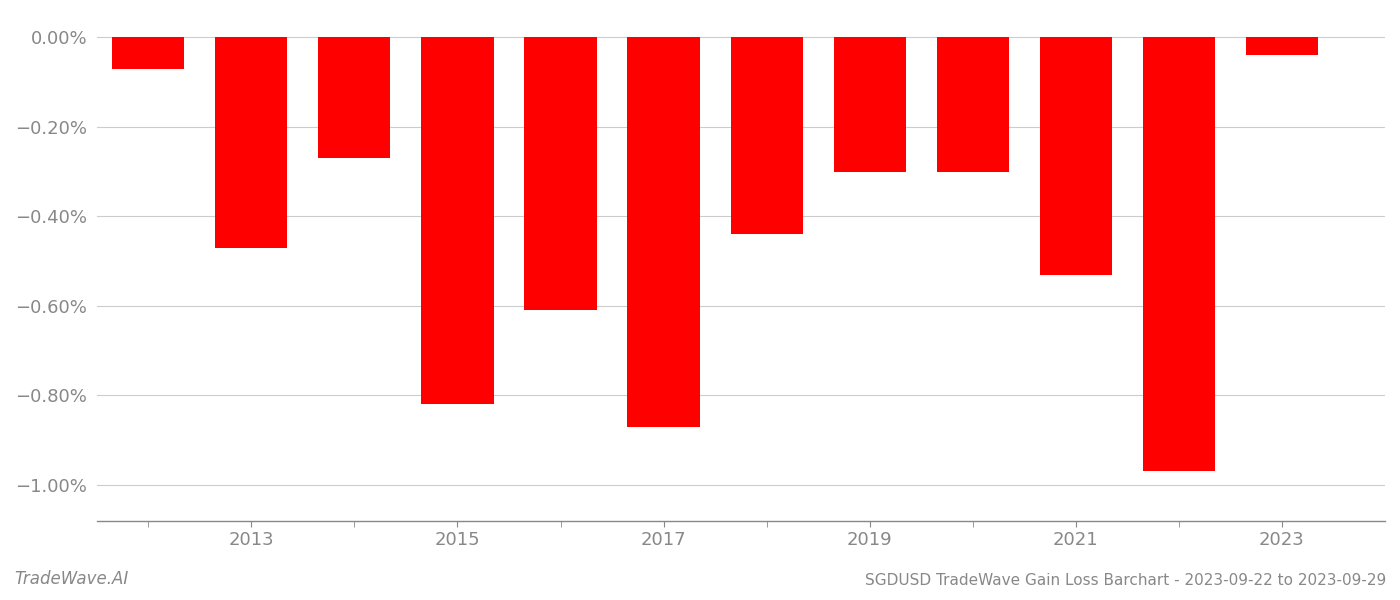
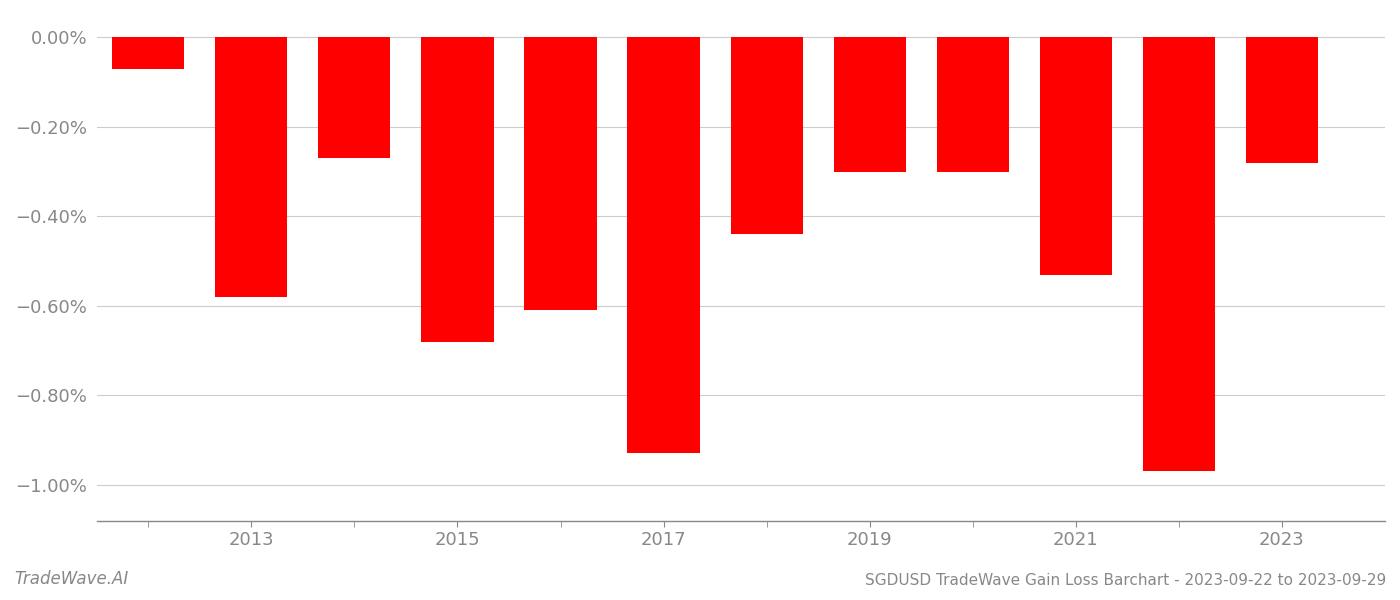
2013: -0.47% -> -0.58%
2015: -0.82% -> -0.68%
2017: -0.87% -> -0.93%
2023: -0.04% -> -0.28%
